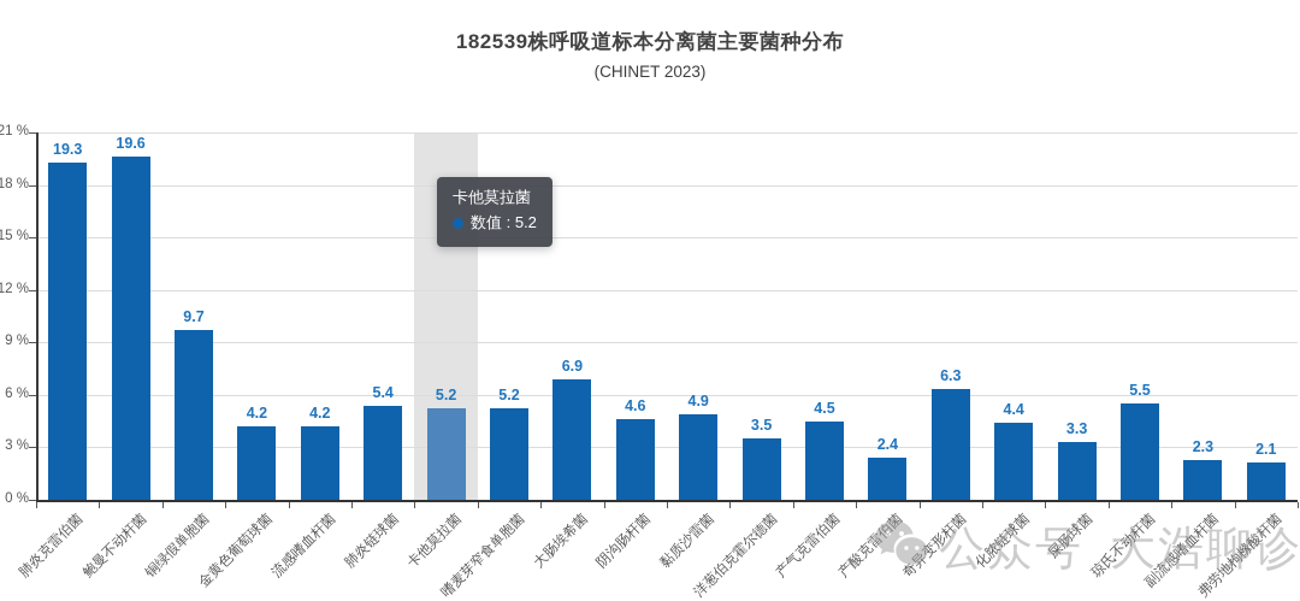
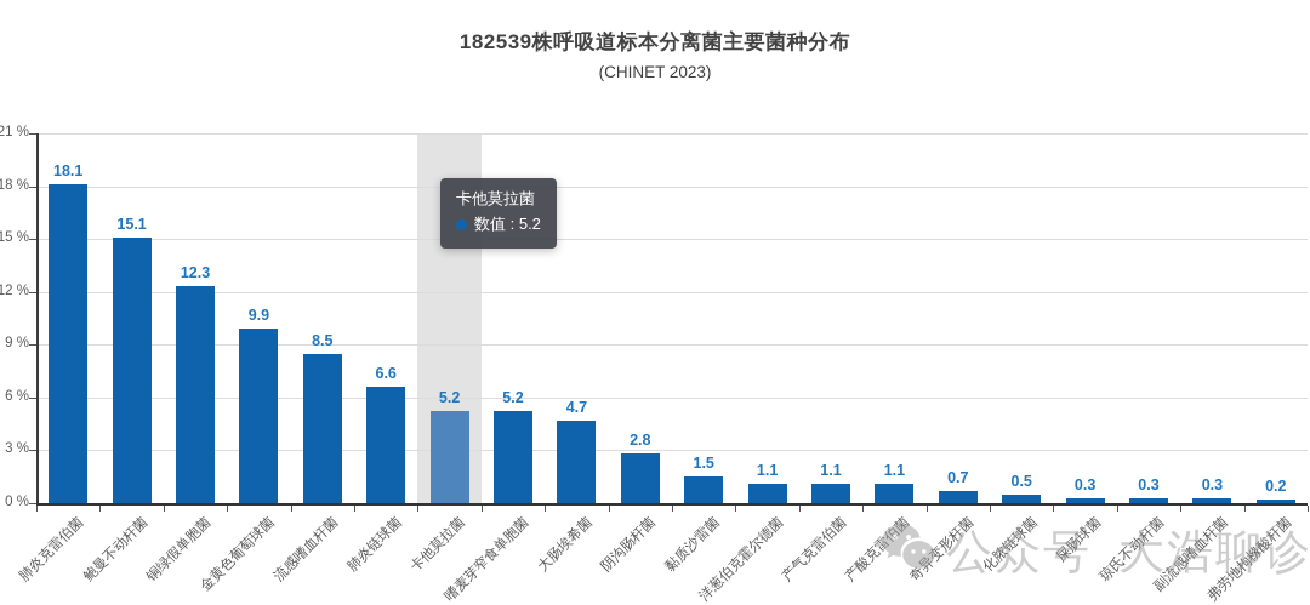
肺炎克雷伯菌: 19.3 -> 18.1
鲍曼不动杆菌: 19.6 -> 15.1
铜绿假单胞菌: 9.7 -> 12.3
金黄色葡萄球菌: 4.2 -> 9.9
流感嗜血杆菌: 4.2 -> 8.5
肺炎链球菌: 5.4 -> 6.6
大肠埃希菌: 6.9 -> 4.7
阴沟肠杆菌: 4.6 -> 2.8
黏质沙雷菌: 4.9 -> 1.5
洋葱伯克霍尔德菌: 3.5 -> 1.1
产气克雷伯菌: 4.5 -> 1.1
产酸克雷伯菌: 2.4 -> 1.1
奇异变形杆菌: 6.3 -> 0.7
化脓链球菌: 4.4 -> 0.5
屎肠球菌: 3.3 -> 0.3
琼氏不动杆菌: 5.5 -> 0.3
副流感嗜血杆菌: 2.3 -> 0.3
弗劳地枸橼酸杆菌: 2.1 -> 0.2
